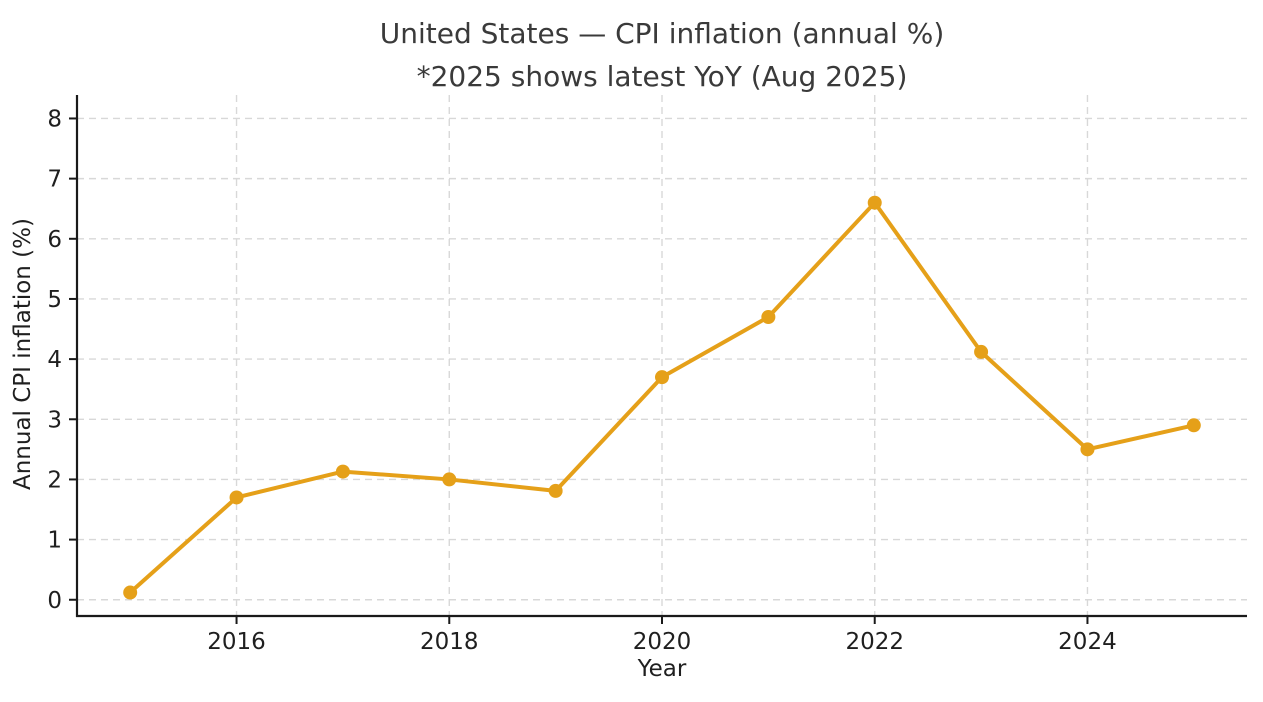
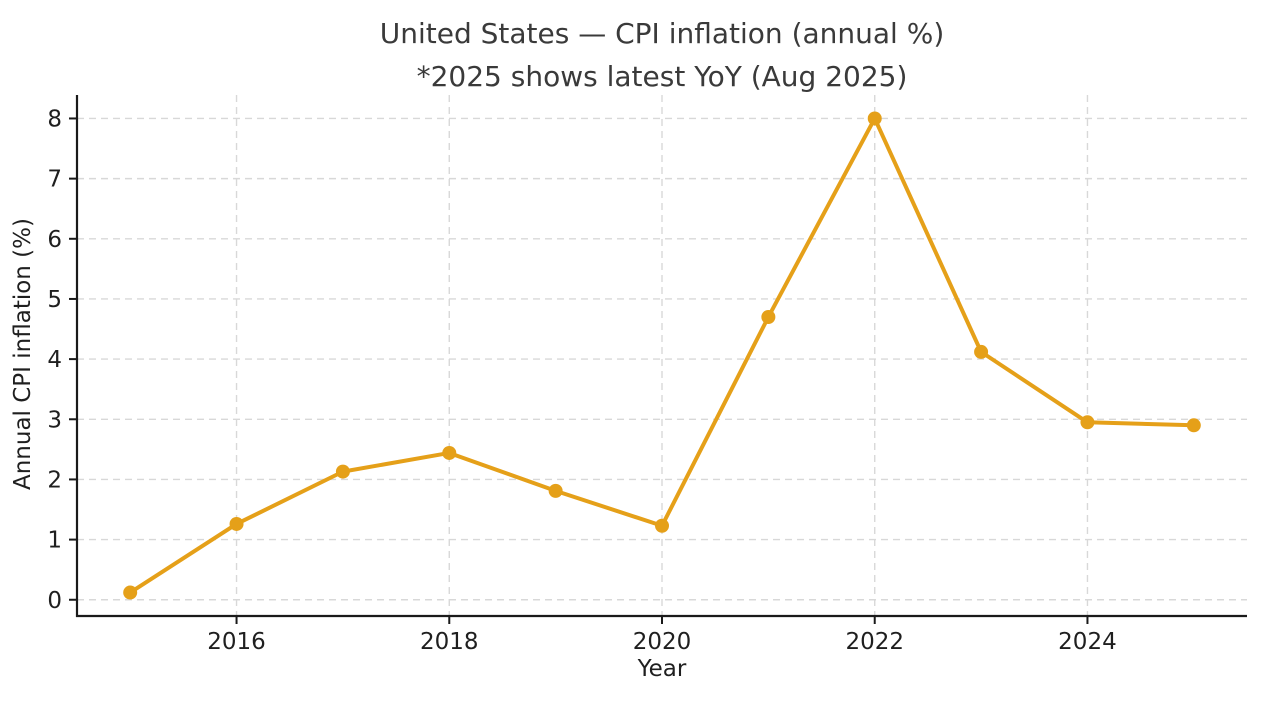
2016: 1.7 -> 1.3
2018: 2.0 -> 2.4
2020: 3.7 -> 1.2
2022: 6.6 -> 8.0
2024: 2.5 -> 3.0
